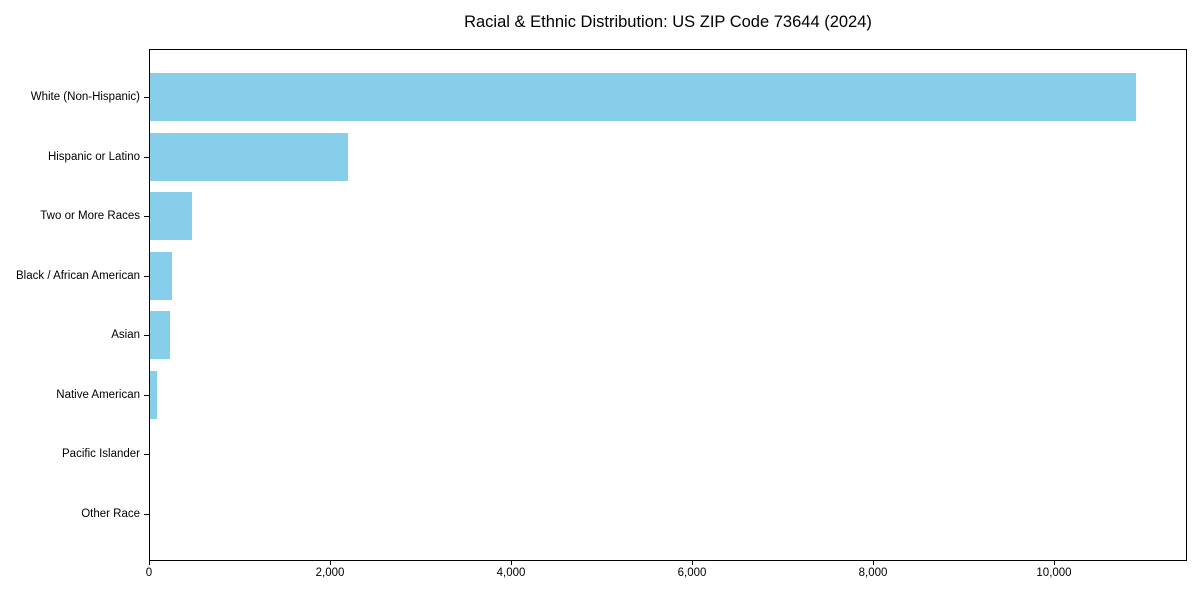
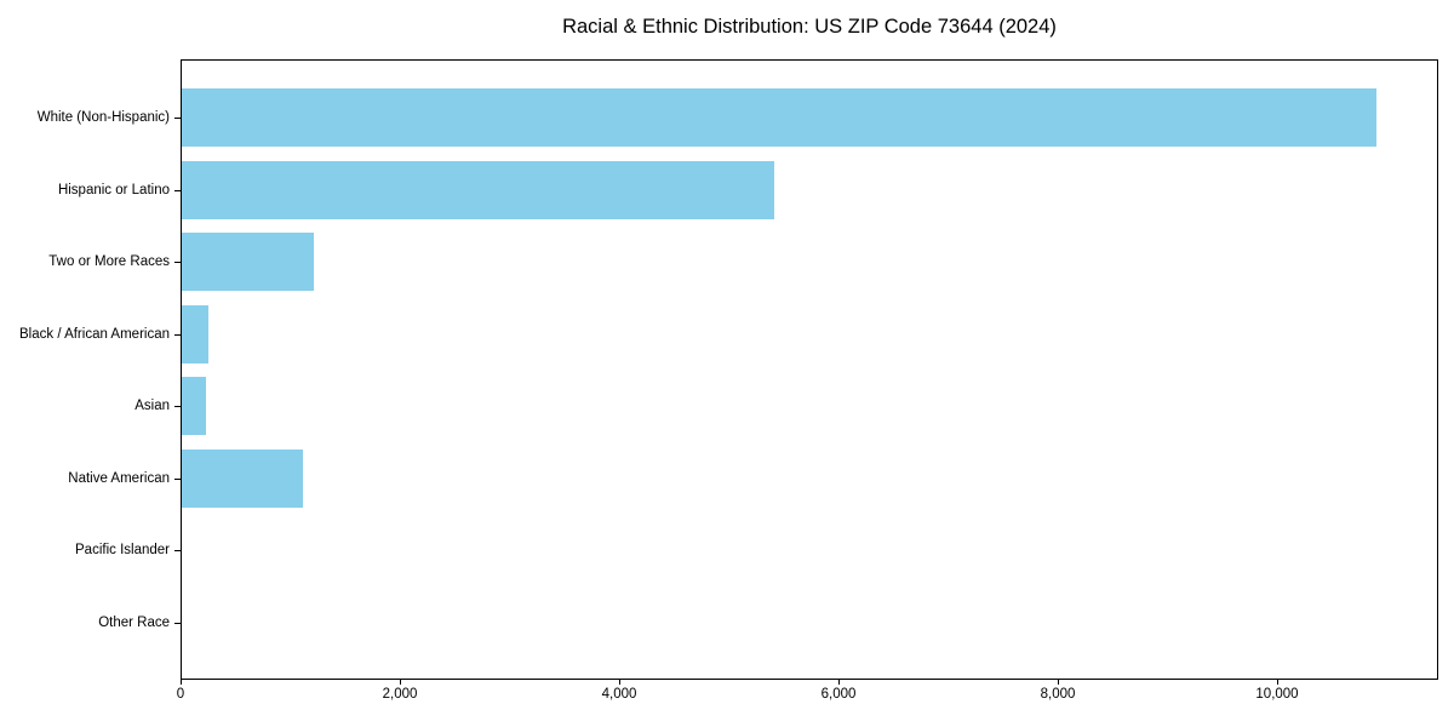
Hispanic or Latino: 2200 -> 5400
Two or More Races: 500 -> 1200
Native American: 100 -> 1100
